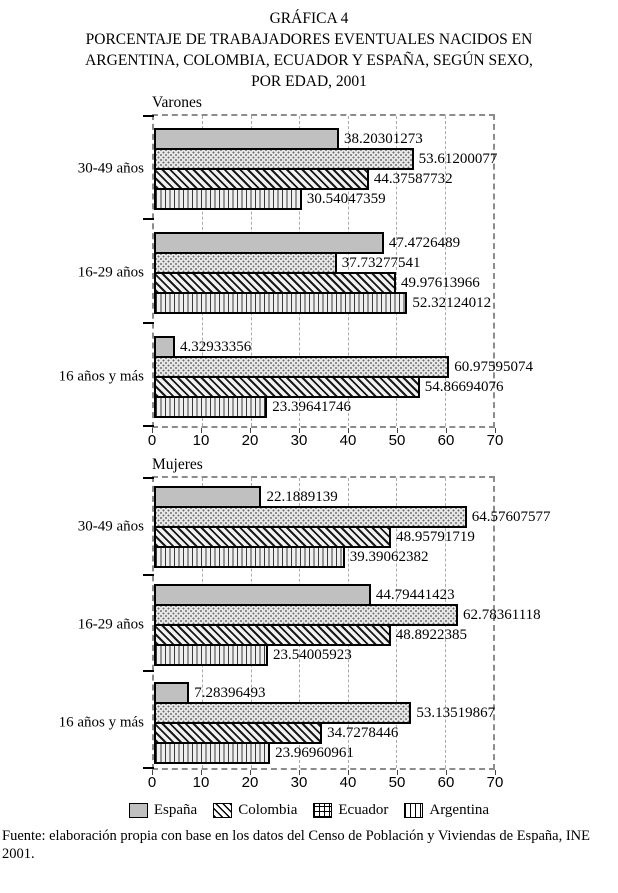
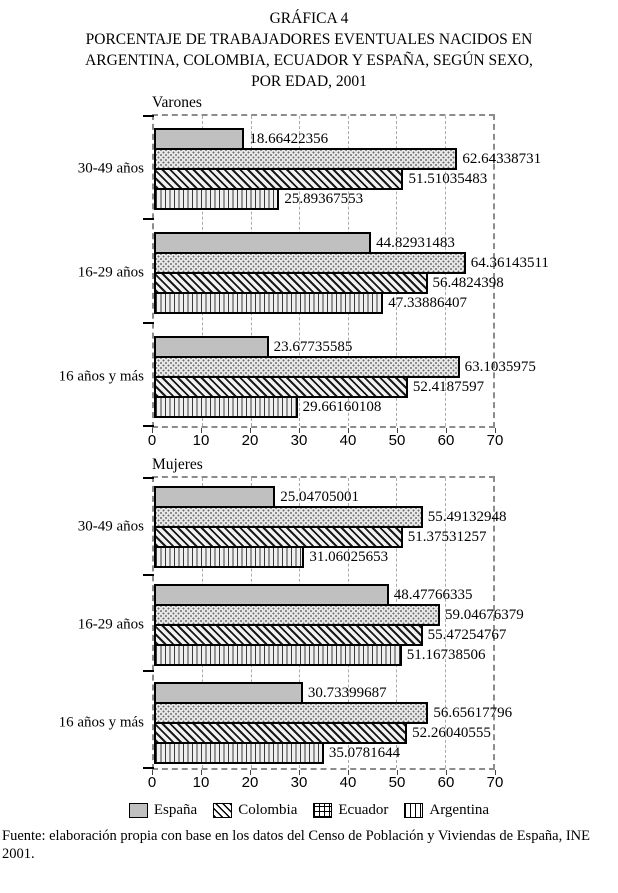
Varones/España/30-49 años: 38.20301273 -> 18.66422356
Varones/Ecuador/30-49 años: 53.61200077 -> 62.64338731
Varones/Colombia/30-49 años: 44.37587732 -> 51.51035483
Varones/Argentina/30-49 años: 30.54047359 -> 25.89367553
Varones/España/16-29 años: 47.4726489 -> 44.82931483
Varones/Ecuador/16-29 años: 37.73277541 -> 64.36143511
Varones/Colombia/16-29 años: 49.97613966 -> 56.4824398
Varones/Argentina/16-29 años: 52.32124012 -> 47.33886407
Varones/España/16 años y más: 4.32933356 -> 23.67735585
Varones/Ecuador/16 años y más: 60.97595074 -> 63.1035975
Varones/Colombia/16 años y más: 54.86694076 -> 52.4187597
Varones/Argentina/16 años y más: 23.39641746 -> 29.66160108
Mujeres/España/30-49 años: 22.1889139 -> 25.04705001
Mujeres/Ecuador/30-49 años: 64.57607577 -> 55.49132948
Mujeres/Colombia/30-49 años: 48.95791719 -> 51.37531257
Mujeres/Argentina/30-49 años: 39.39062382 -> 31.06025653
Mujeres/España/16-29 años: 44.79441423 -> 48.47766335
Mujeres/Ecuador/16-29 años: 62.78361118 -> 59.04676379
Mujeres/Colombia/16-29 años: 48.8922385 -> 55.47254767
Mujeres/Argentina/16-29 años: 23.54005923 -> 51.16738506
Mujeres/España/16 años y más: 7.28396493 -> 30.73399687
Mujeres/Ecuador/16 años y más: 53.13519867 -> 56.65617796
Mujeres/Colombia/16 años y más: 34.7278446 -> 52.26040555
Mujeres/Argentina/16 años y más: 23.96960961 -> 35.0781644
